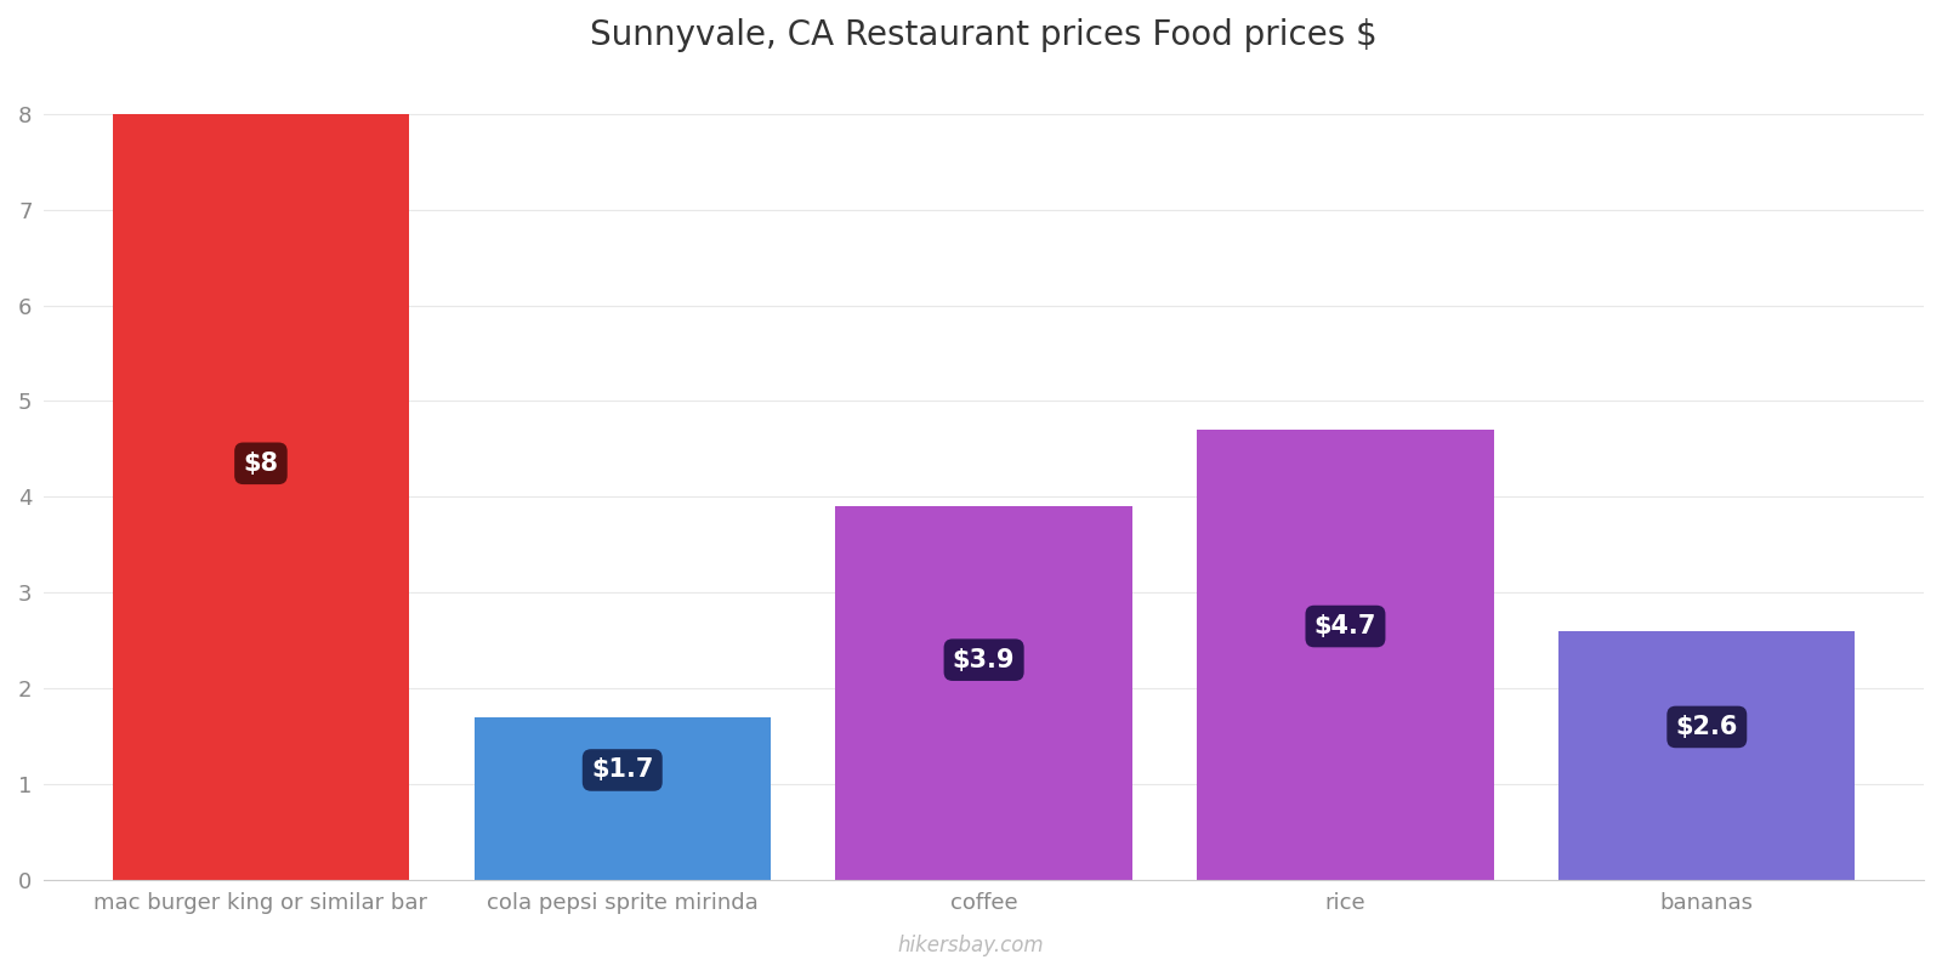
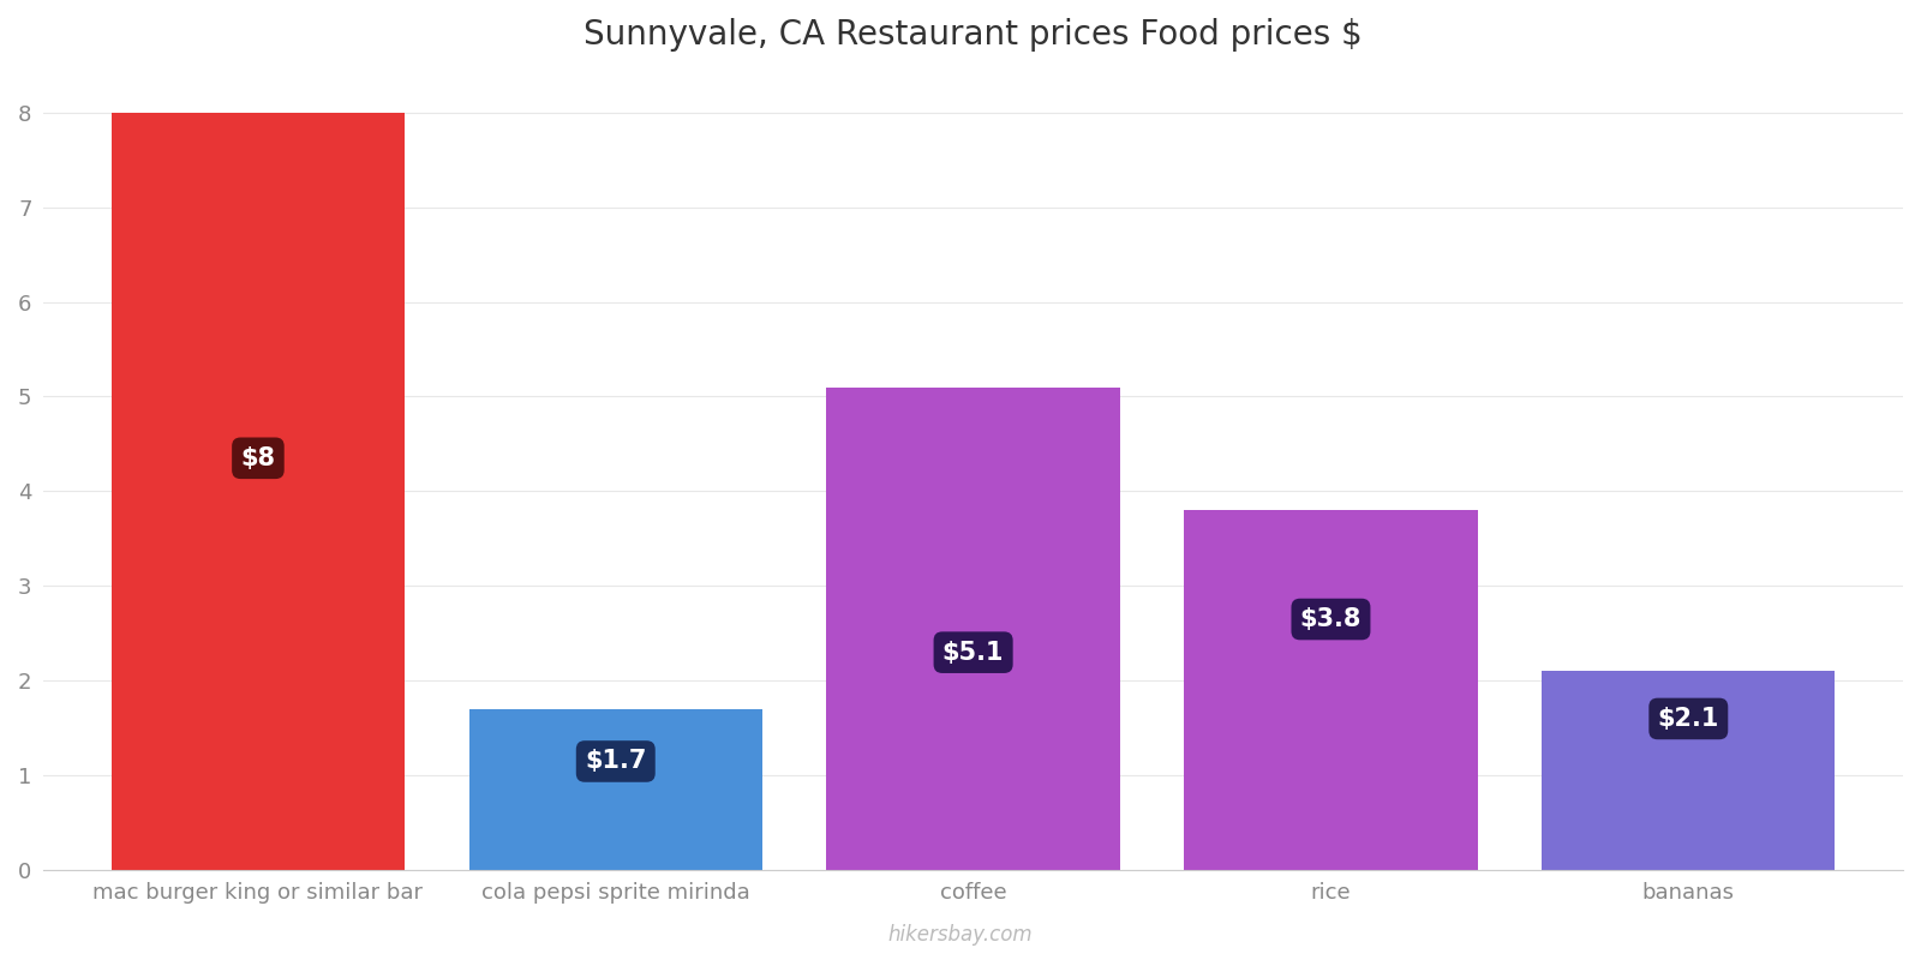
coffee: $3.9 -> $5.1
rice: $4.7 -> $3.8
bananas: $2.6 -> $2.1
